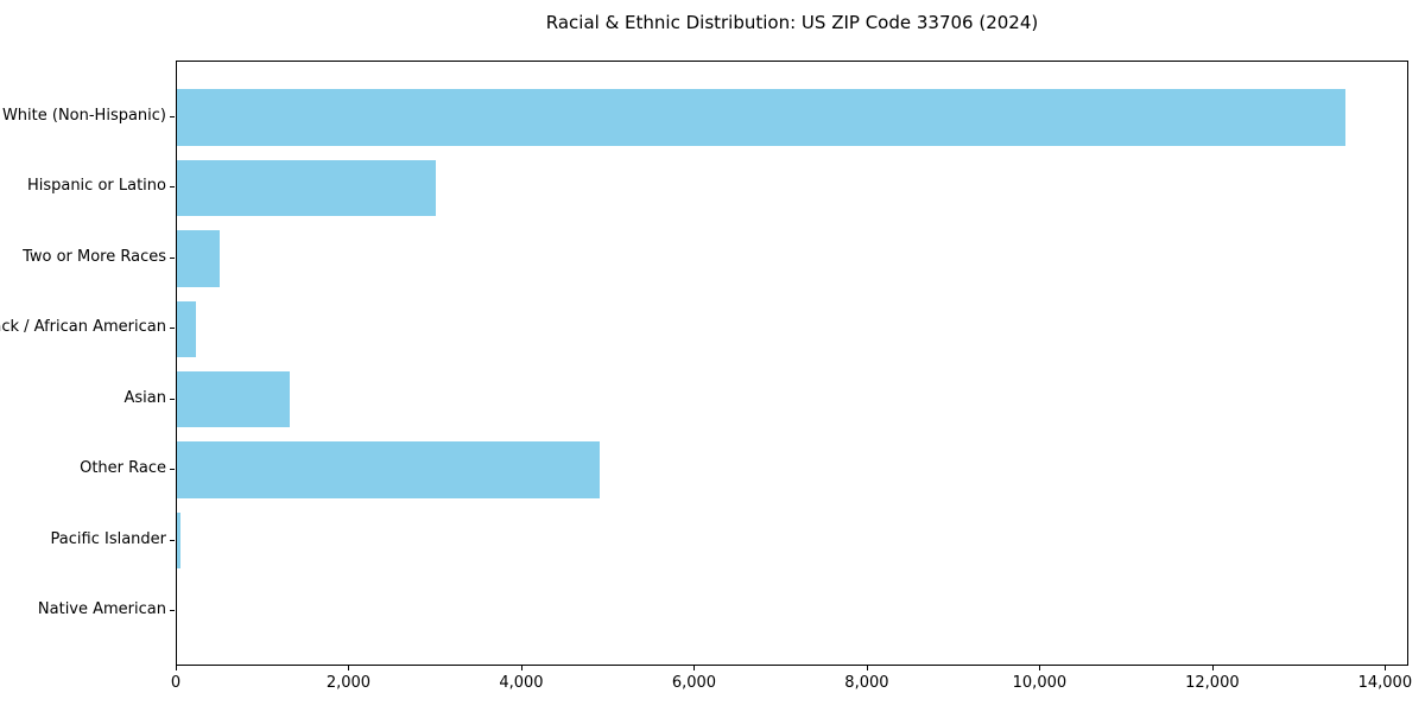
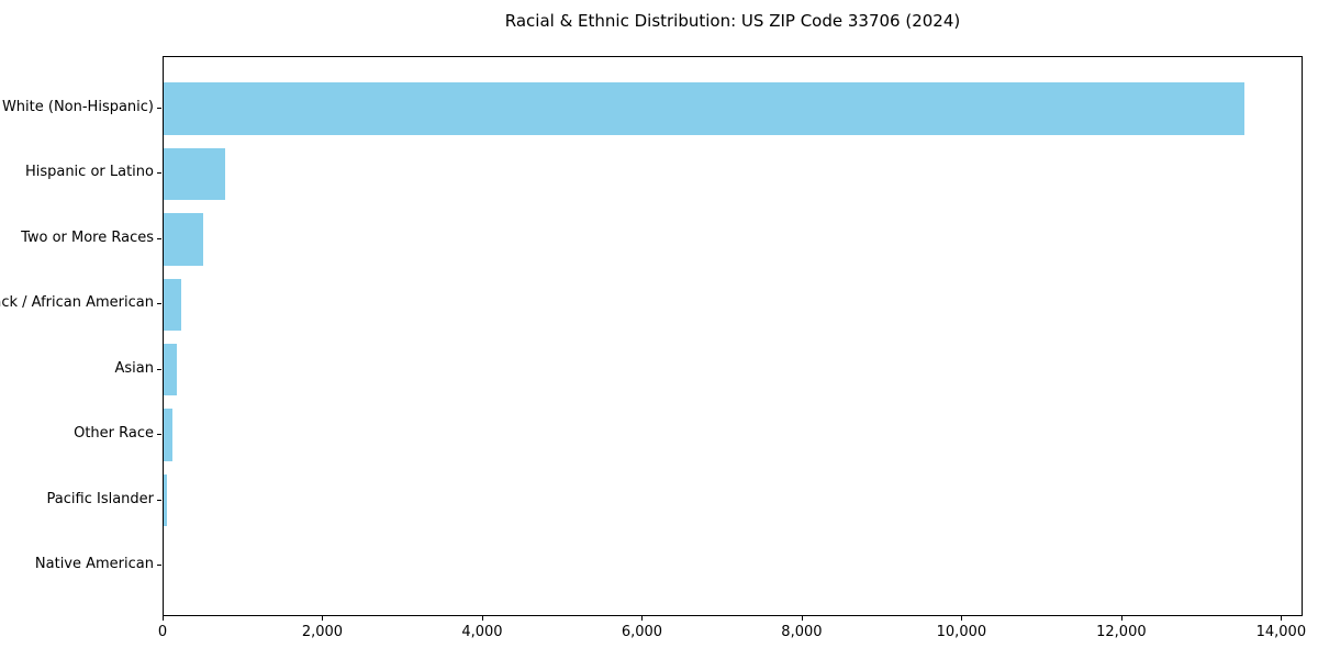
Hispanic or Latino: 3000 -> 800
Asian: 1300 -> 200
Other Race: 4900 -> 100
